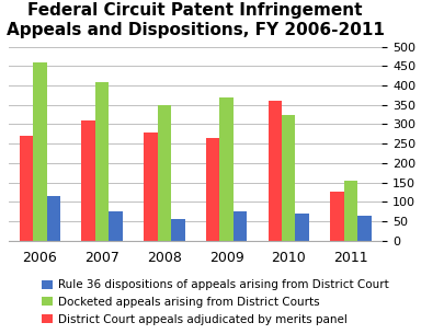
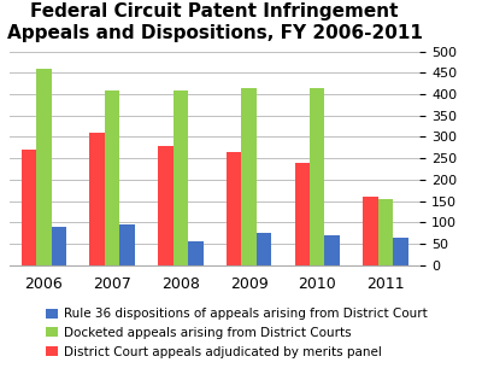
Rule 36 dispositions of appeals arising from District Court/2006: 115 -> 90
Rule 36 dispositions of appeals arising from District Court/2007: 75 -> 95
Docketed appeals arising from District Courts/2008: 350 -> 410
Docketed appeals arising from District Courts/2009: 370 -> 415
District Court appeals adjudicated by merits panel/2010: 360 -> 240
Docketed appeals arising from District Courts/2010: 325 -> 415
District Court appeals adjudicated by merits panel/2011: 125 -> 160
